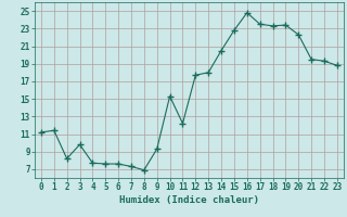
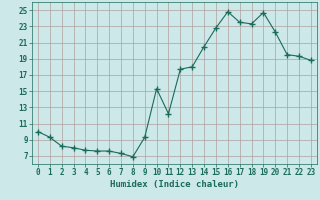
0: 11.2 -> 10.0
1: 11.4 -> 9.3
3: 9.8 -> 8.0
19: 23.4 -> 24.7
